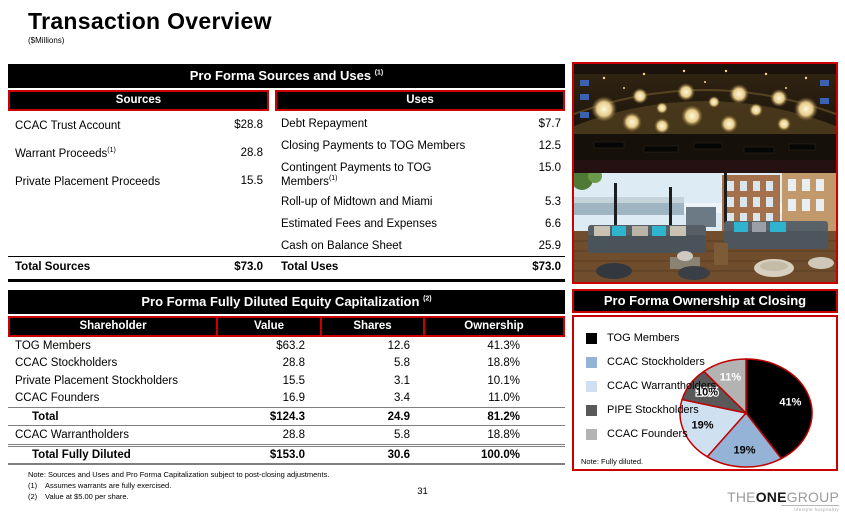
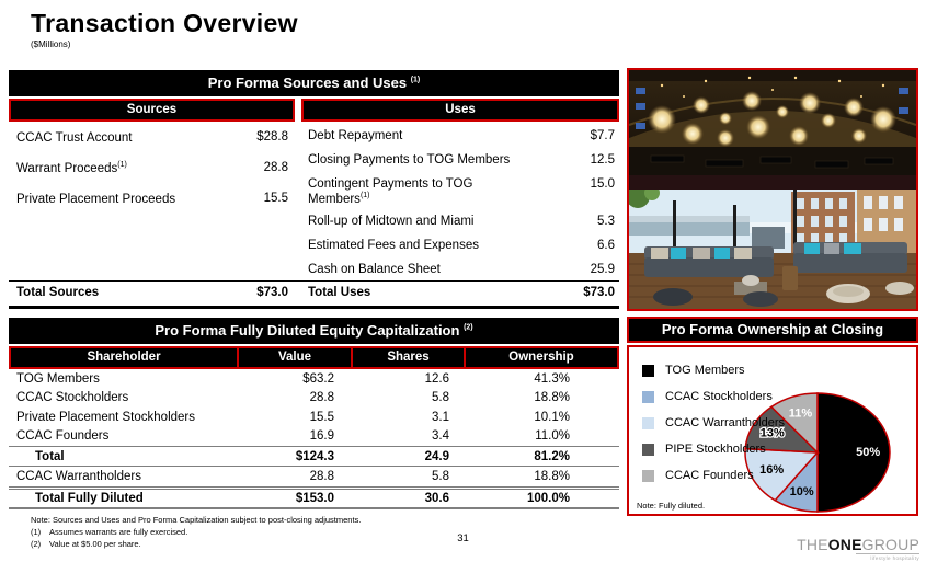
TOG Members: 41% -> 50%
CCAC Stockholders: 19% -> 10%
CCAC Warrantholders: 19% -> 16%
PIPE Stockholders: 10% -> 13%
